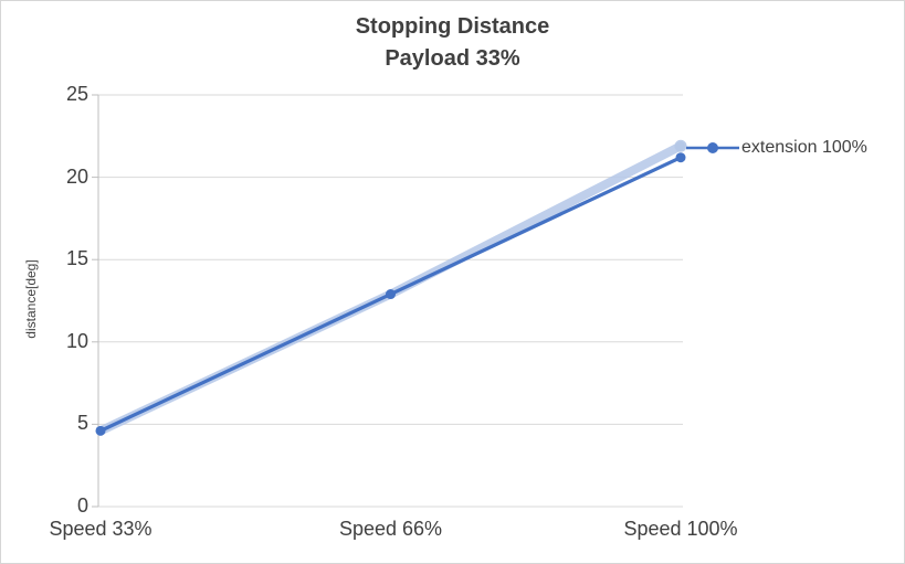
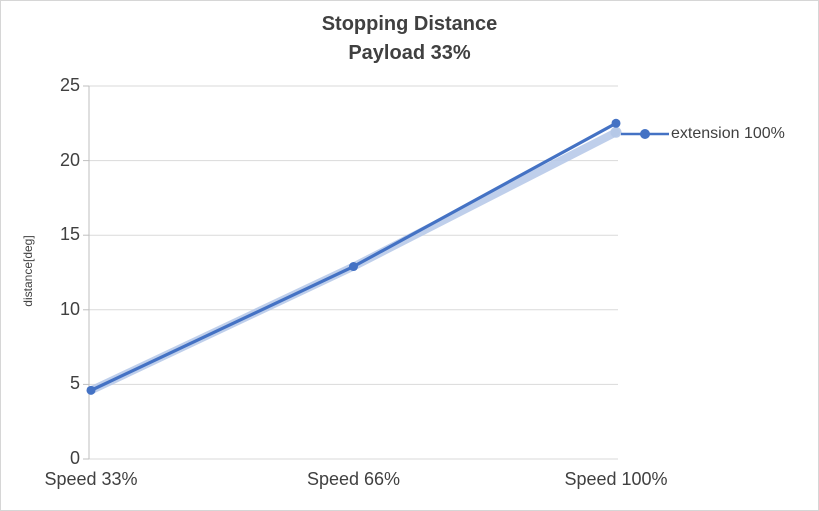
Speed 100%: 21.2 -> 22.5
